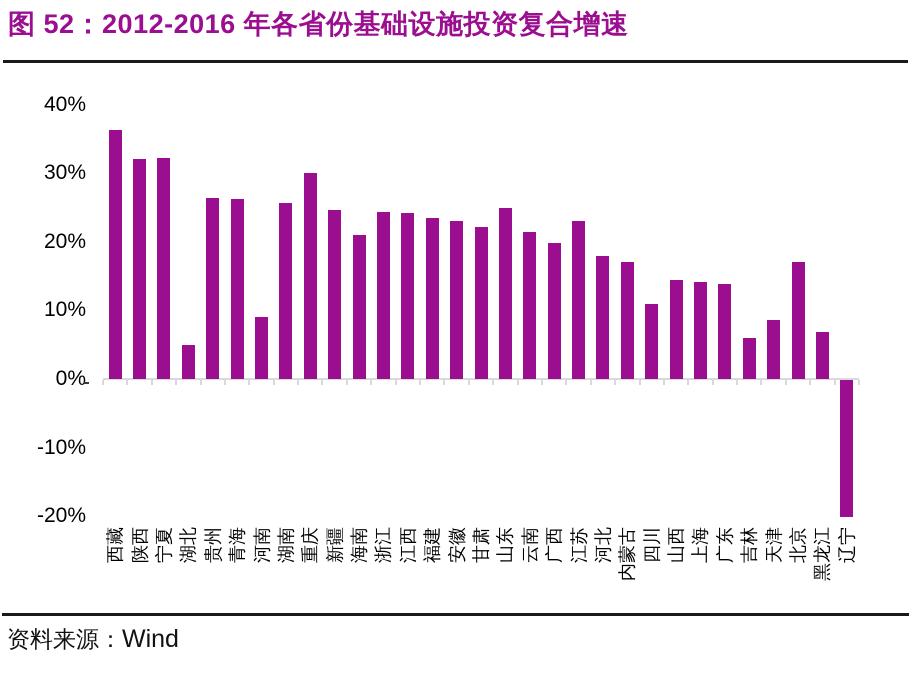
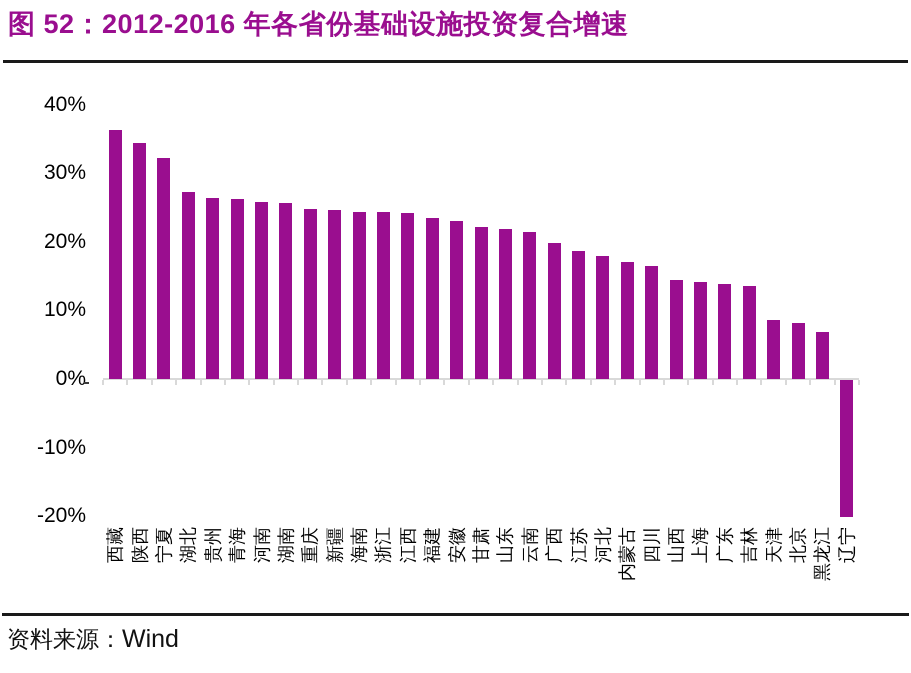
陕西: 32% -> 34%
湖北: 5% -> 27%
河南: 9% -> 26%
重庆: 30% -> 25%
海南: 21% -> 24%
山东: 25% -> 22%
江苏: 23% -> 19%
四川: 11% -> 16%
吉林: 6% -> 14%
北京: 17% -> 8%
